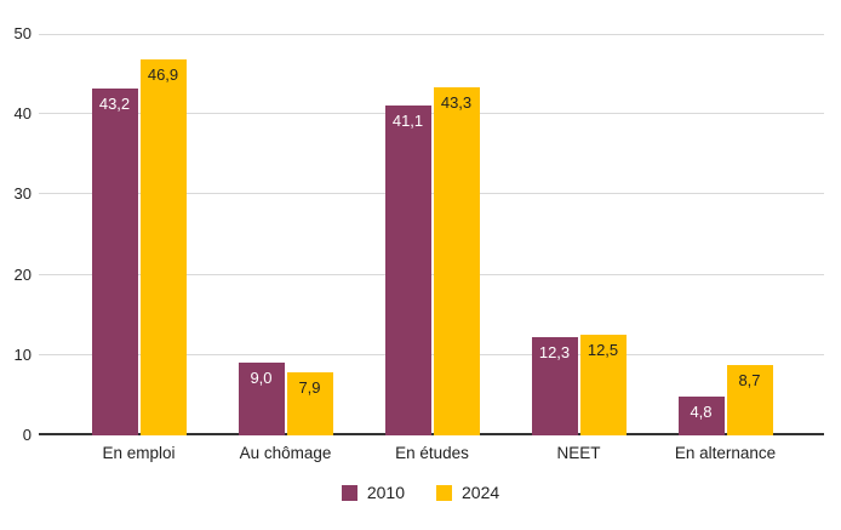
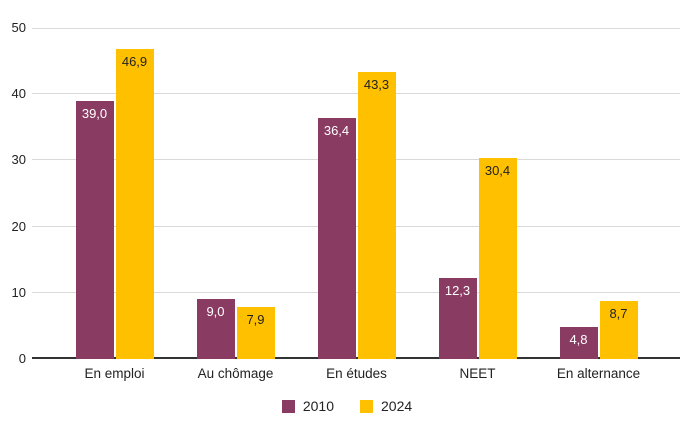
2010/En emploi: 43,2 -> 39,0
2010/En études: 41,1 -> 36,4
2024/NEET: 12,5 -> 30,4
